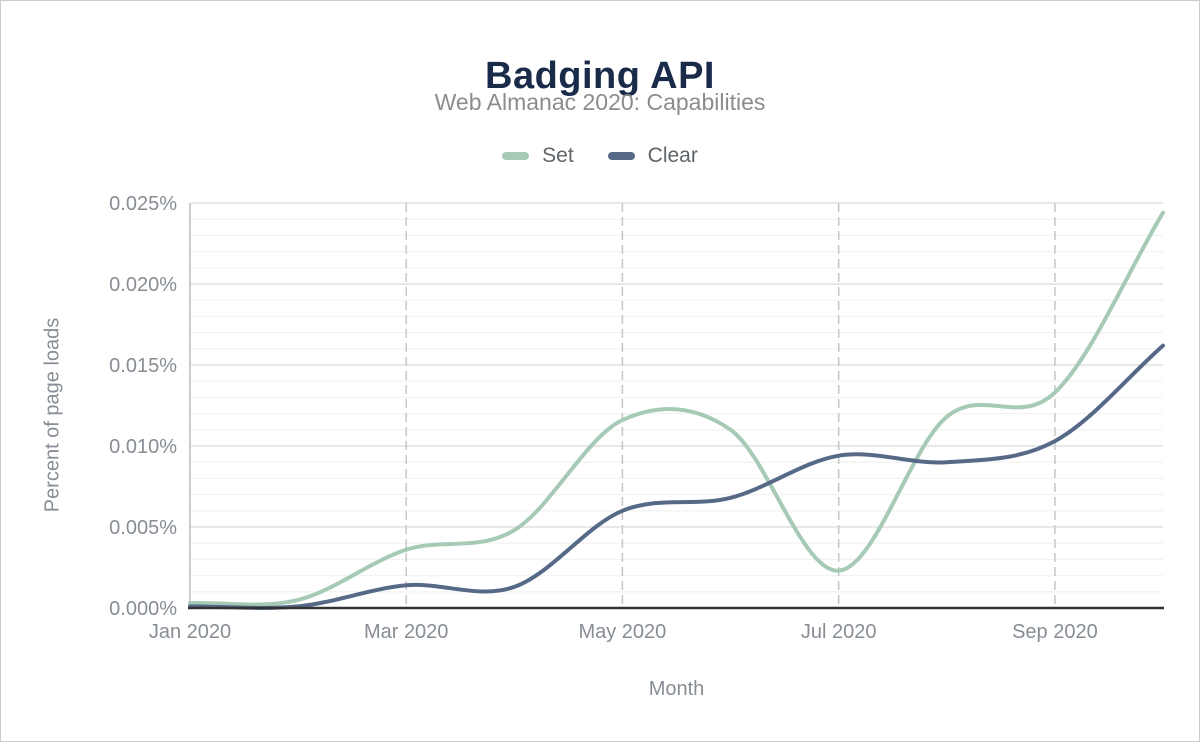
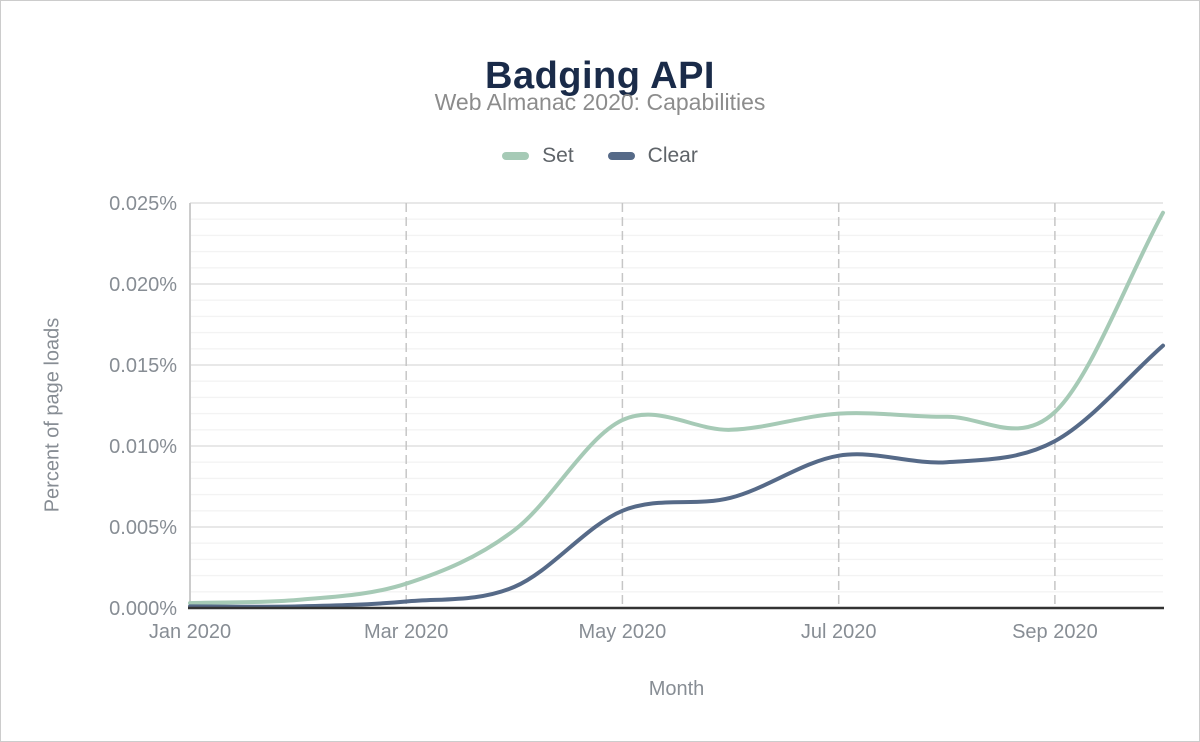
Set/Mar 2020: 0.0036% -> 0.0015%
Clear/Mar 2020: 0.0014% -> 0.0004%
Set/Jul 2020: 0.0023% -> 0.0120%
Set/Sep 2020: 0.0133% -> 0.0121%
